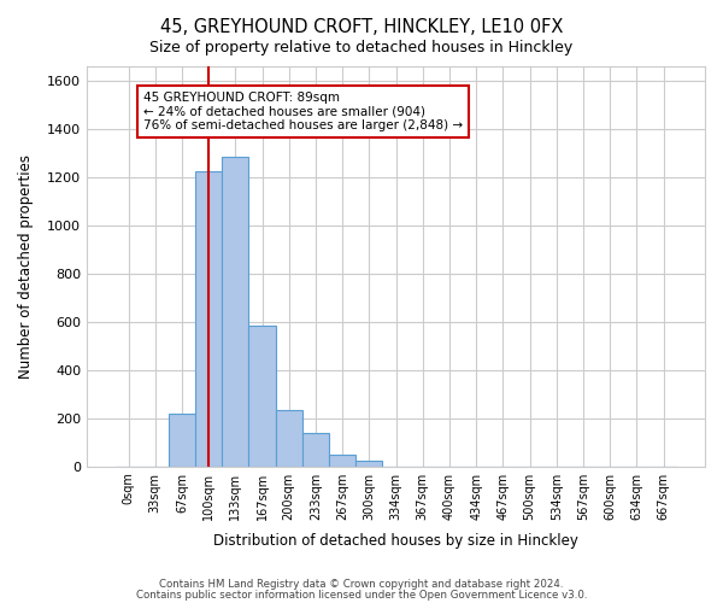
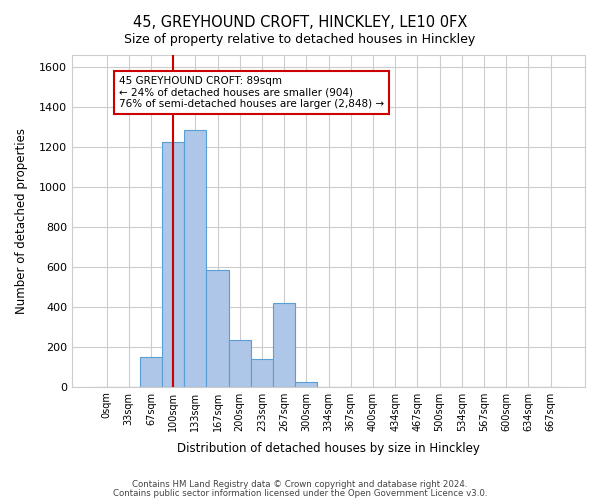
67sqm: 220 -> 150
267sqm: 50 -> 420
